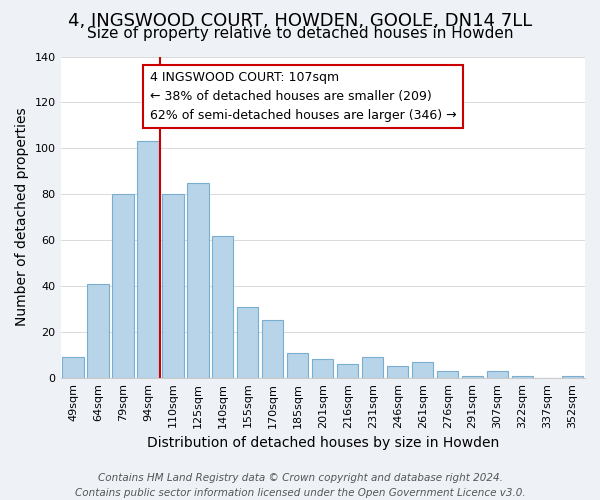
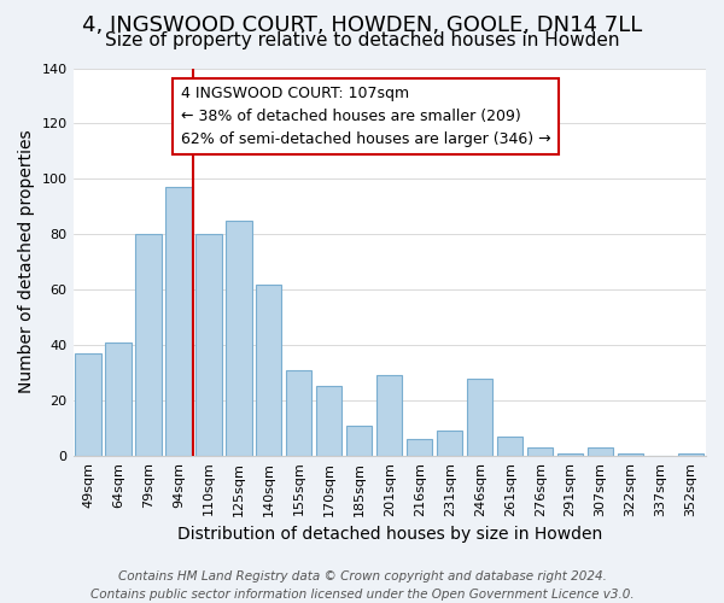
49sqm: 9 -> 37
94sqm: 103 -> 97
201sqm: 8 -> 29
246sqm: 5 -> 28
